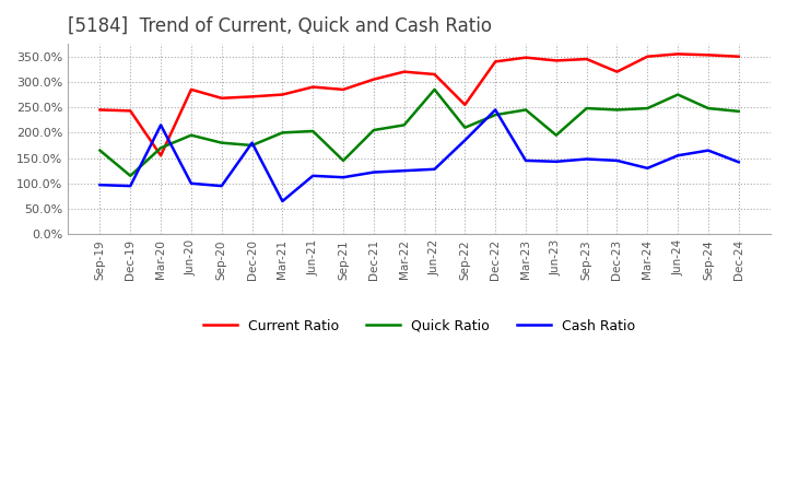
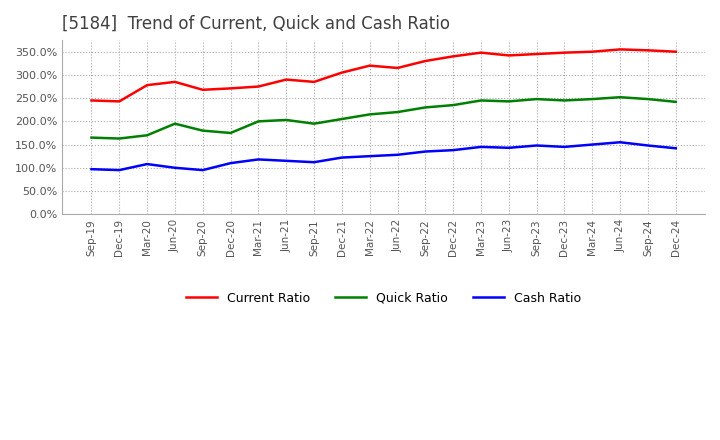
Quick Ratio/Dec-19: 115% -> 163%
Current Ratio/Mar-20: 155% -> 278%
Cash Ratio/Mar-20: 215% -> 108%
Cash Ratio/Dec-20: 180% -> 110%
Cash Ratio/Mar-21: 65% -> 118%
Quick Ratio/Sep-21: 145% -> 195%
Quick Ratio/Jun-22: 285% -> 220%
Current Ratio/Sep-22: 255% -> 330%
Quick Ratio/Sep-22: 210% -> 230%
Cash Ratio/Sep-22: 185% -> 135%
Cash Ratio/Dec-22: 245% -> 138%
Quick Ratio/Jun-23: 195% -> 243%
Current Ratio/Dec-23: 320% -> 348%
Cash Ratio/Mar-24: 130% -> 150%
Quick Ratio/Jun-24: 275% -> 252%
Cash Ratio/Sep-24: 165% -> 148%
